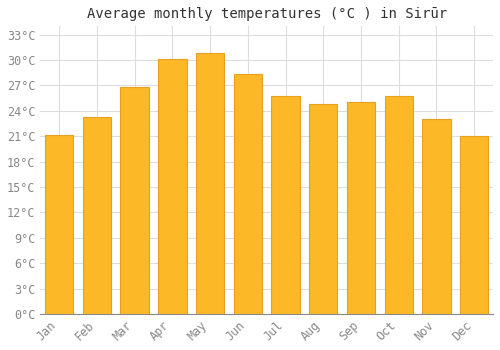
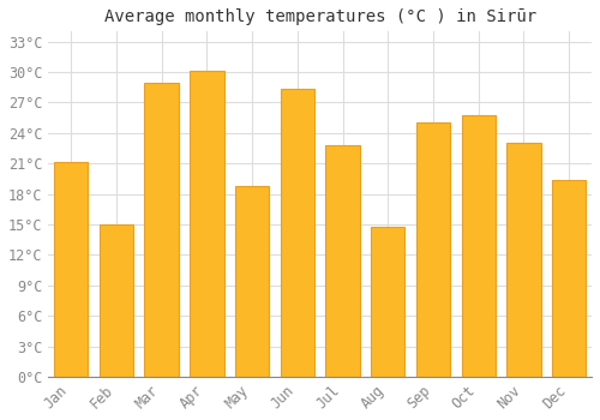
Feb: 23.3°C -> 15.0°C
Mar: 26.8°C -> 29.0°C
May: 30.8°C -> 18.8°C
Jul: 25.7°C -> 22.8°C
Aug: 24.8°C -> 14.8°C
Dec: 21.0°C -> 19.4°C
